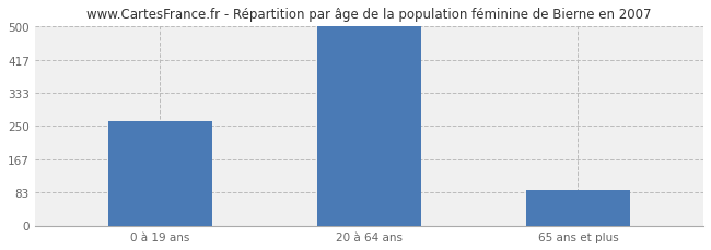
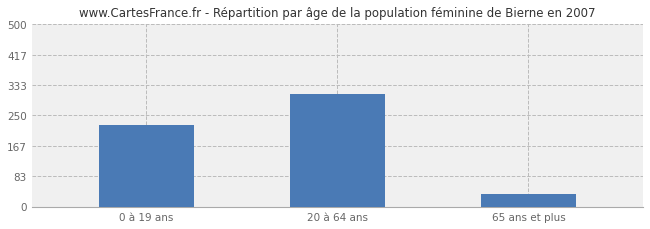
0 à 19 ans: 261 -> 225
20 à 64 ans: 500 -> 310
65 ans et plus: 90 -> 35
